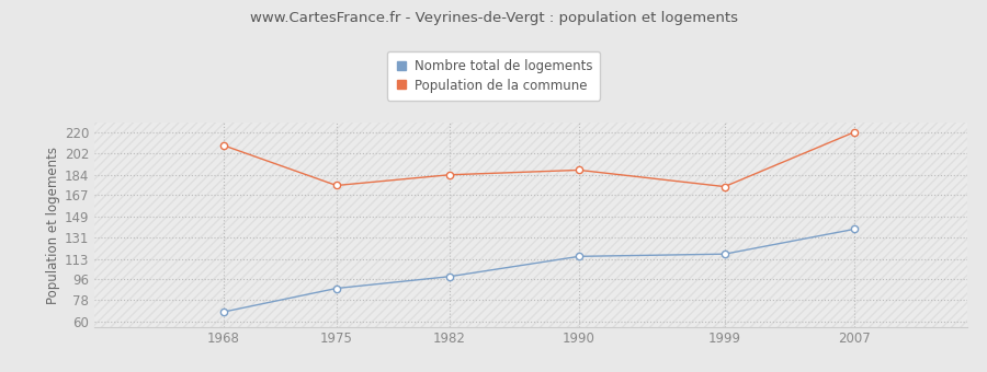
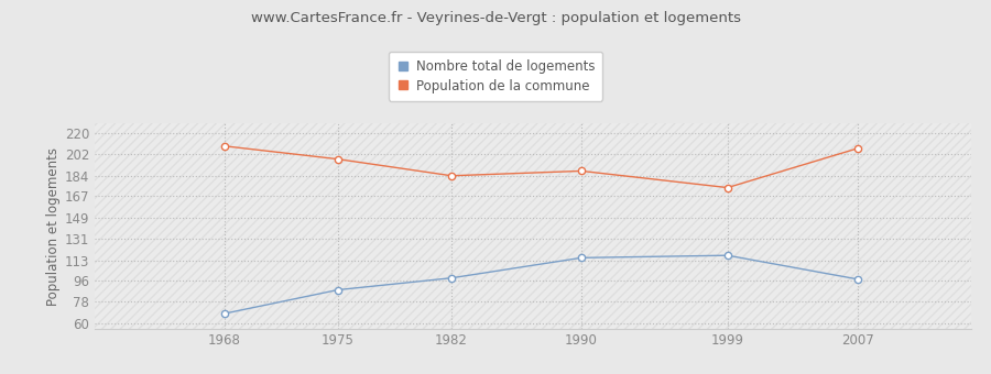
Population de la commune/1975: 175 -> 198
Nombre total de logements/2007: 138 -> 97
Population de la commune/2007: 220 -> 207
